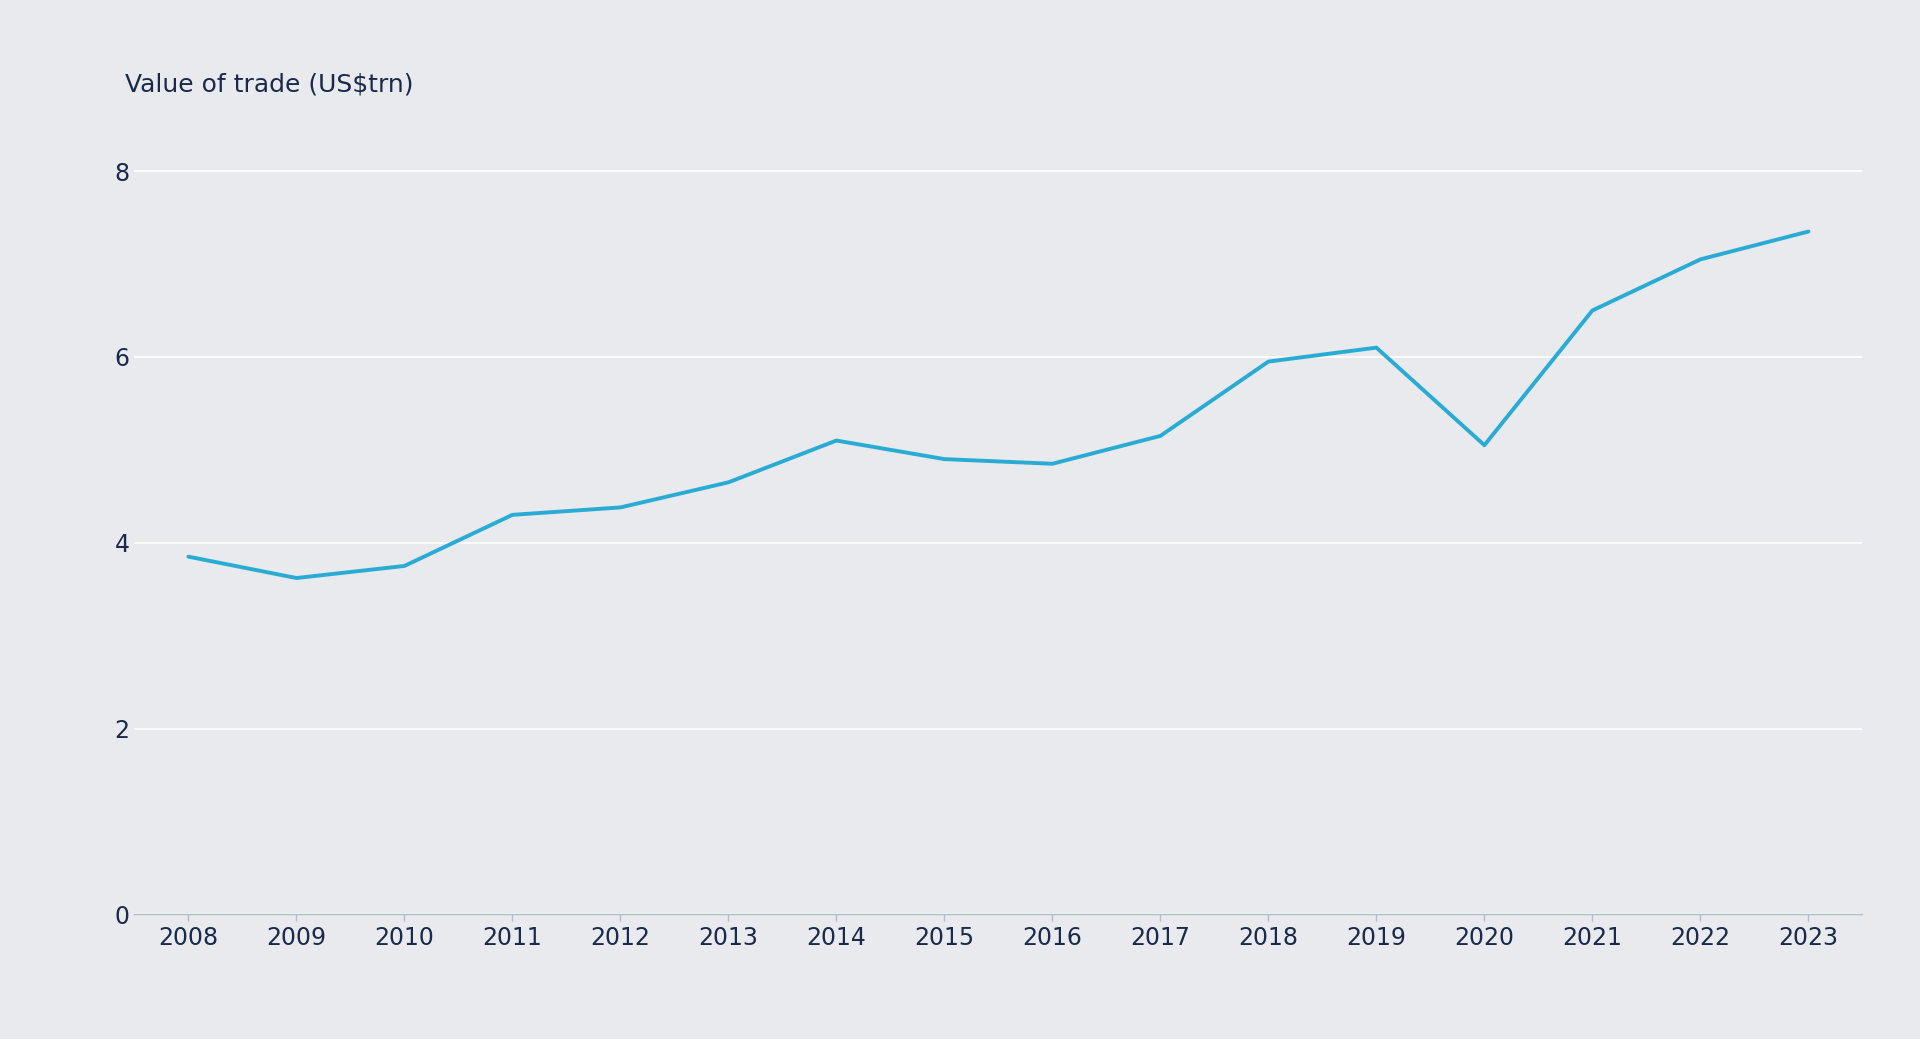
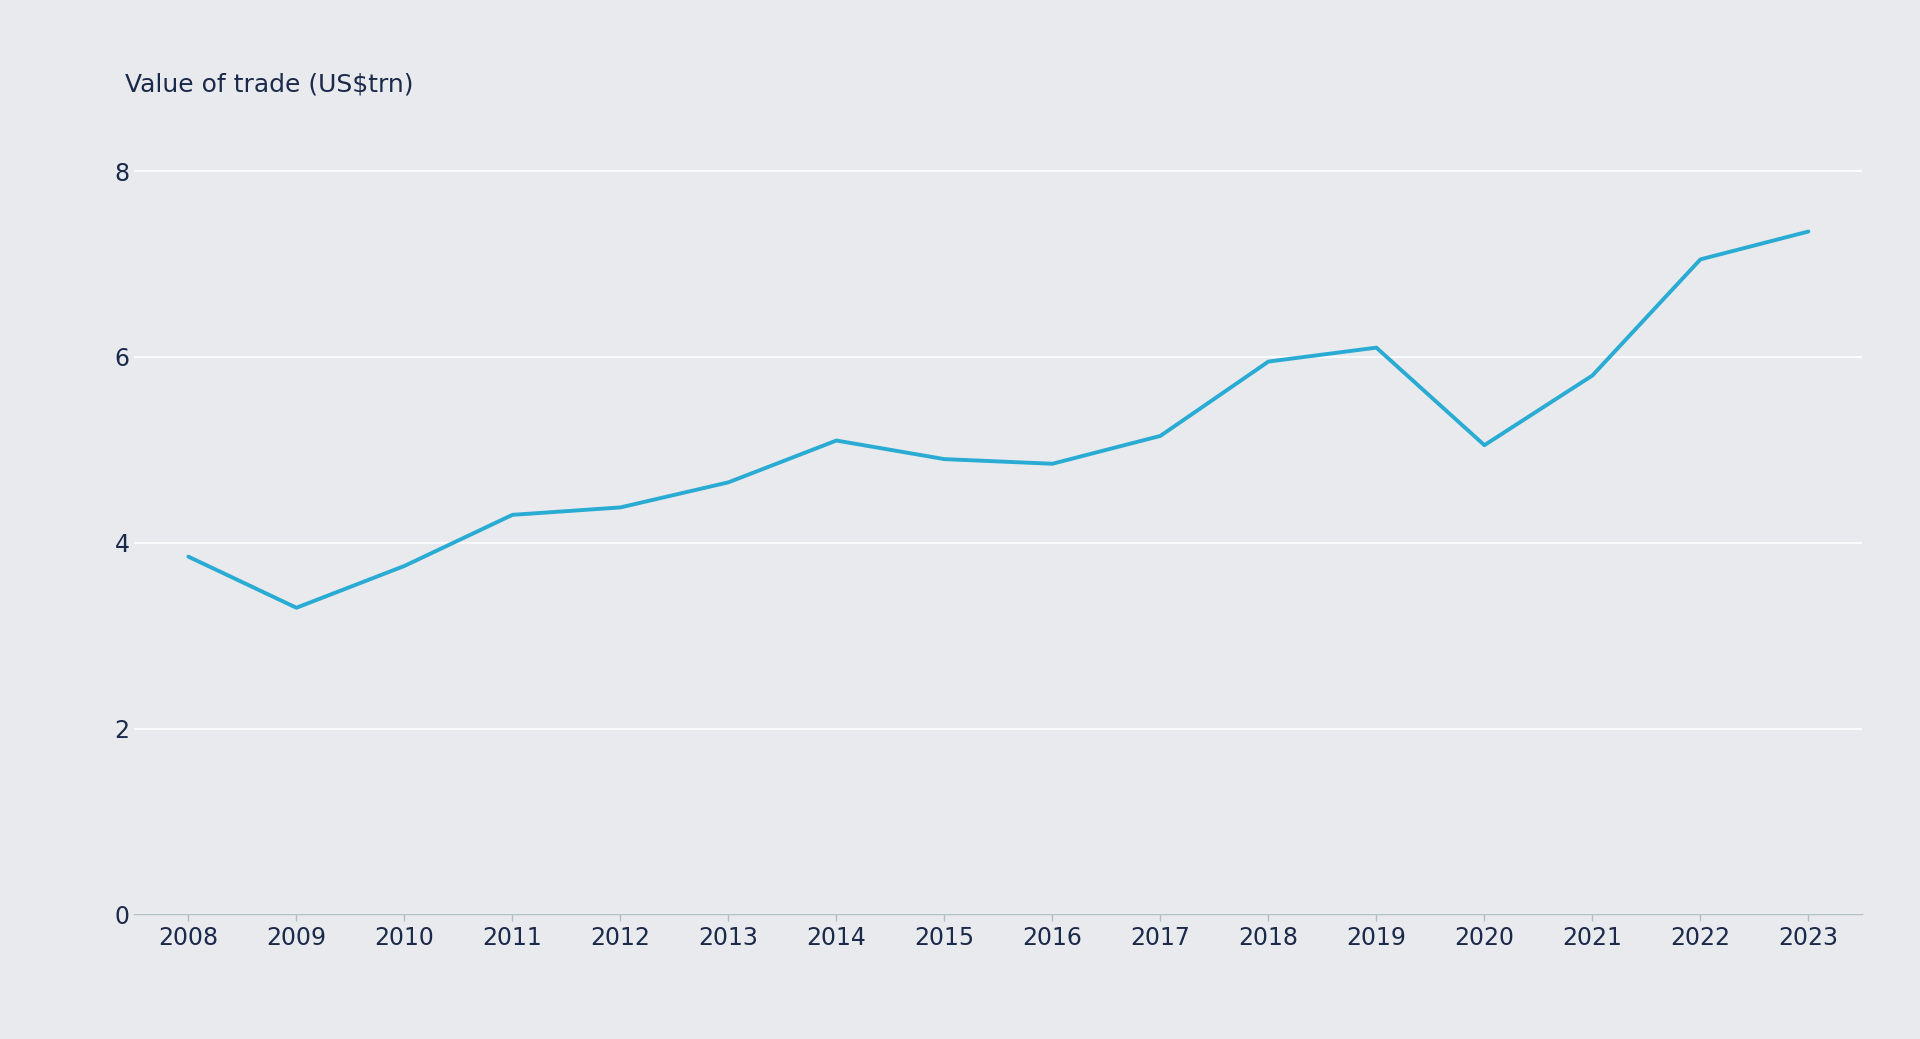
2009: 3.62 -> 3.30
2021: 6.50 -> 5.80
